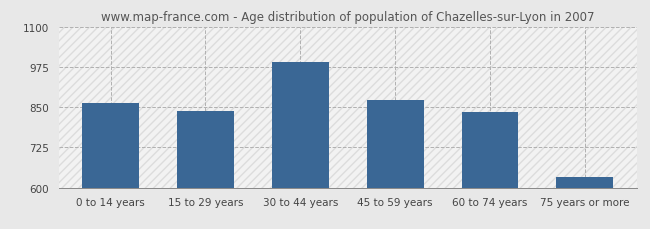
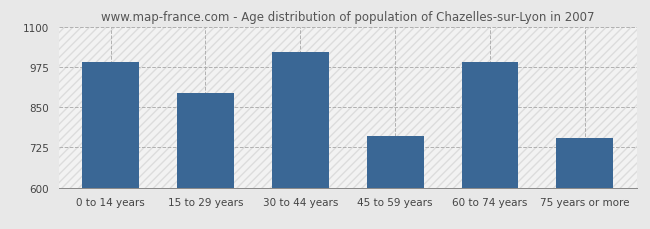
0 to 14 years: 862 -> 990
15 to 29 years: 838 -> 895
30 to 44 years: 990 -> 1020
45 to 59 years: 872 -> 760
60 to 74 years: 835 -> 990
75 years or more: 632 -> 755
